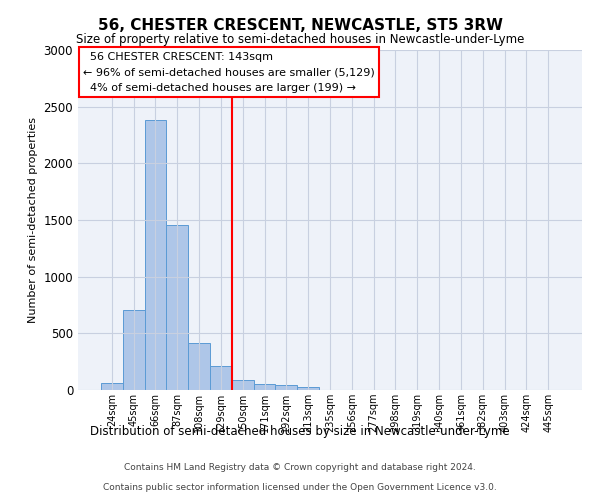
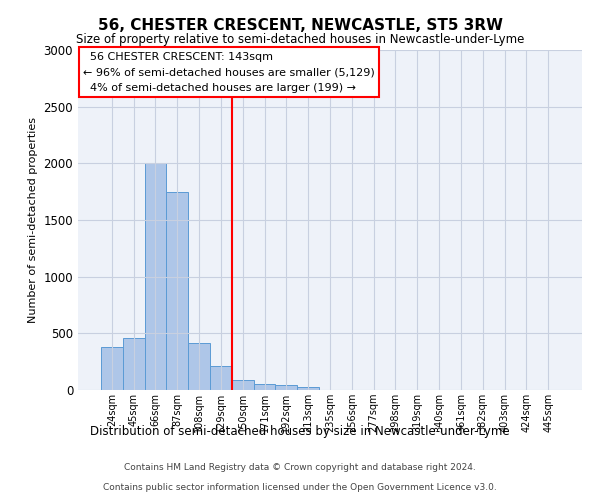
24sqm: 60 -> 380
45sqm: 710 -> 460
66sqm: 2380 -> 2000
87sqm: 1460 -> 1750
